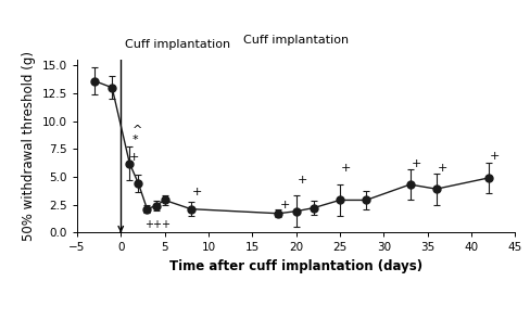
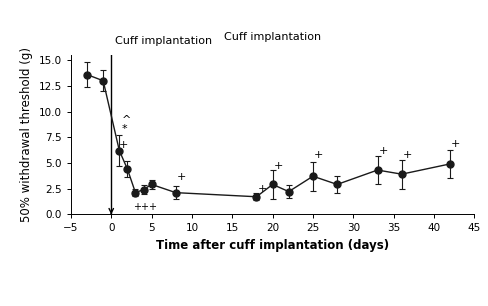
20: 1.9 -> 2.9
25: 2.9 -> 3.7
